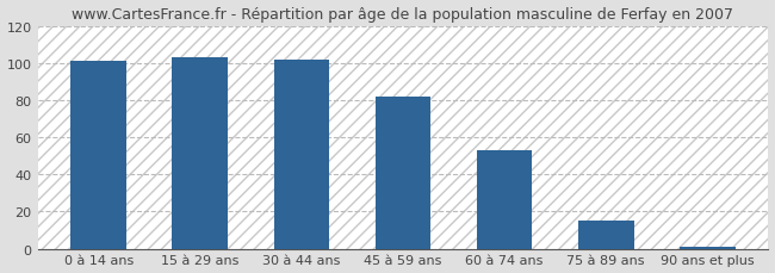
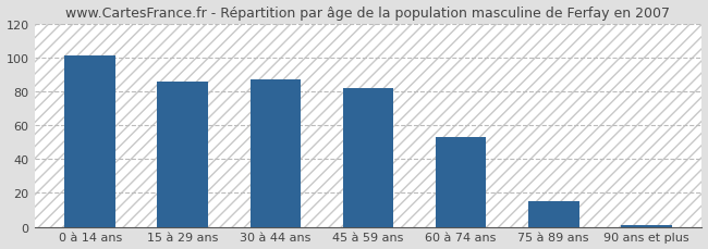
15 à 29 ans: 103 -> 86
30 à 44 ans: 102 -> 87
